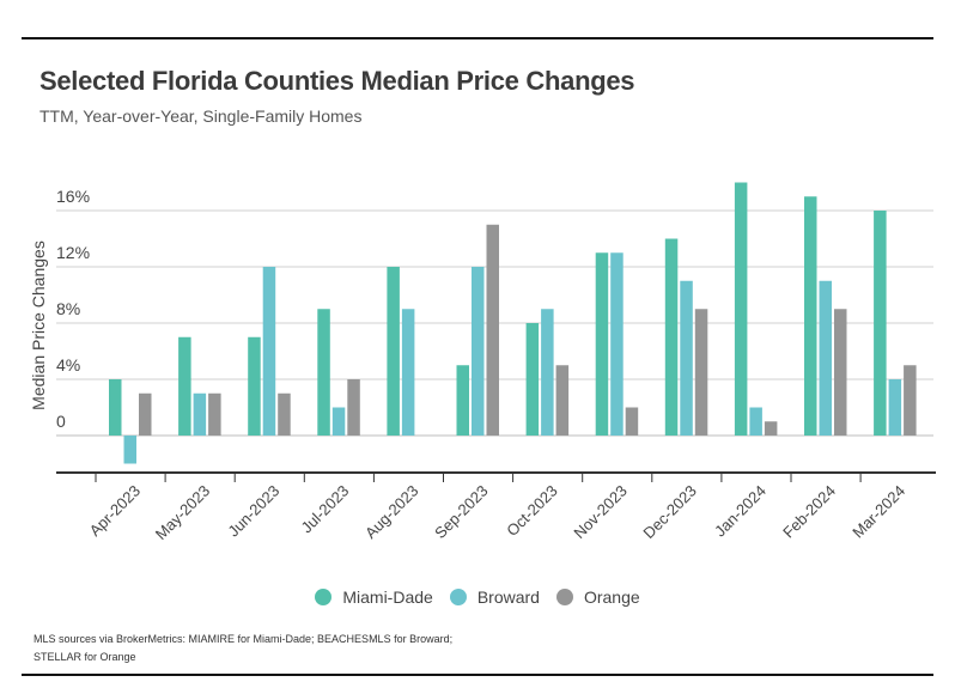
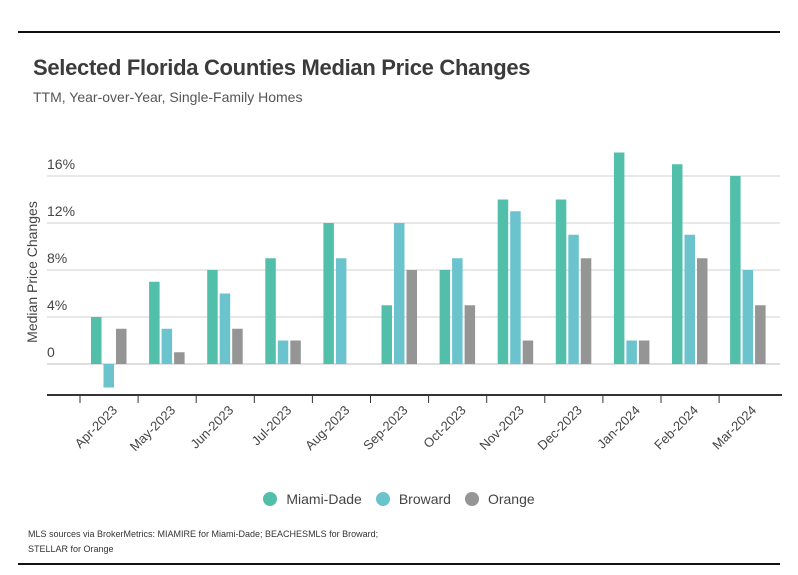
Orange/May-2023: 3% -> 1%
Miami-Dade/Jun-2023: 7% -> 8%
Broward/Jun-2023: 12% -> 6%
Orange/Jul-2023: 4% -> 2%
Orange/Sep-2023: 15% -> 8%
Miami-Dade/Nov-2023: 13% -> 14%
Orange/Jan-2024: 1% -> 2%
Broward/Mar-2024: 4% -> 8%
